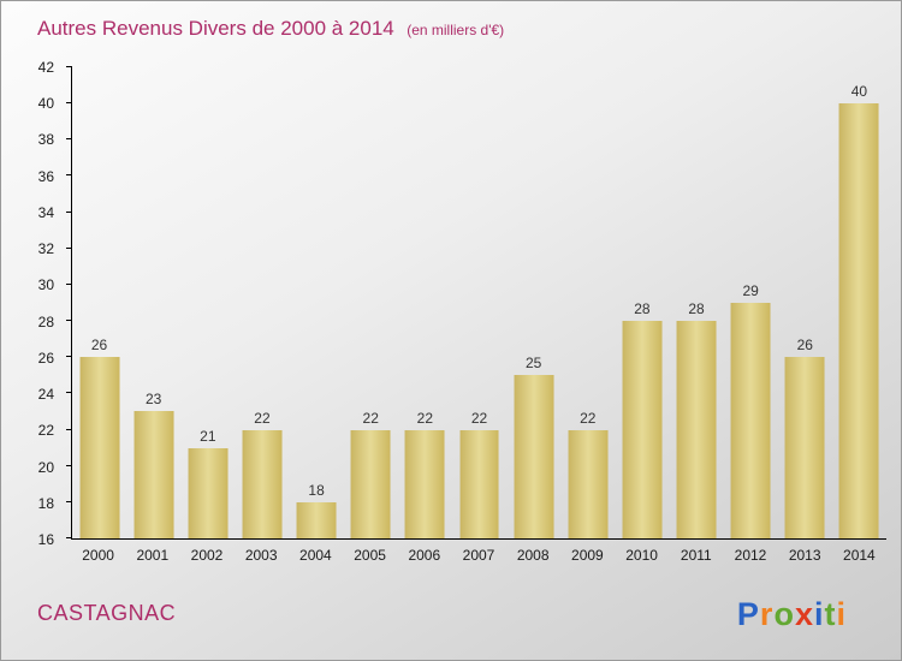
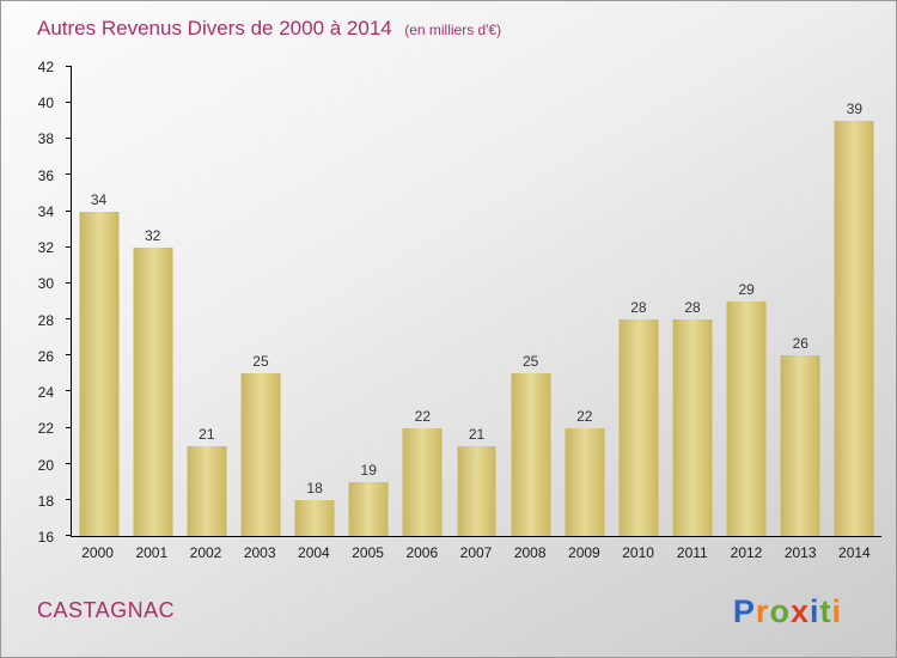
2000: 26 -> 34
2001: 23 -> 32
2003: 22 -> 25
2005: 22 -> 19
2007: 22 -> 21
2014: 40 -> 39
